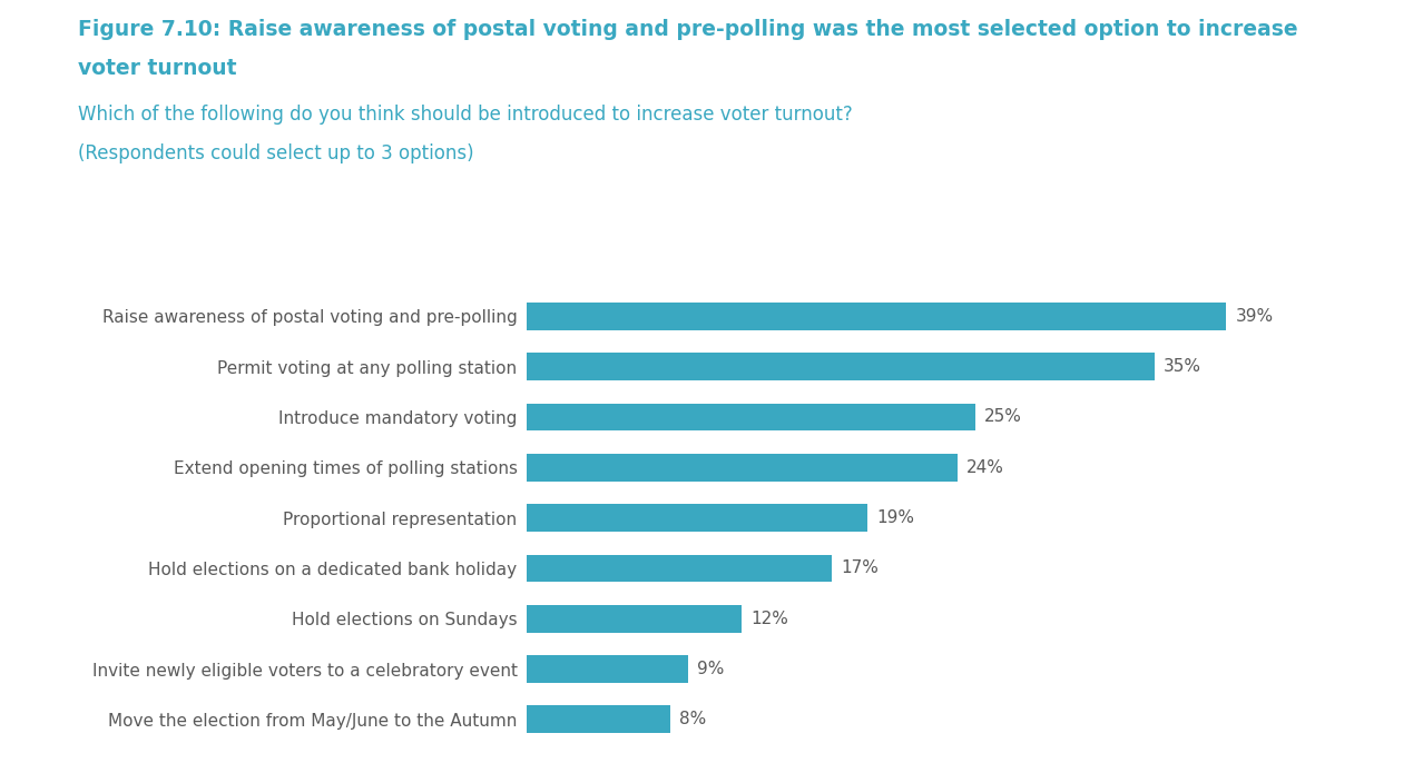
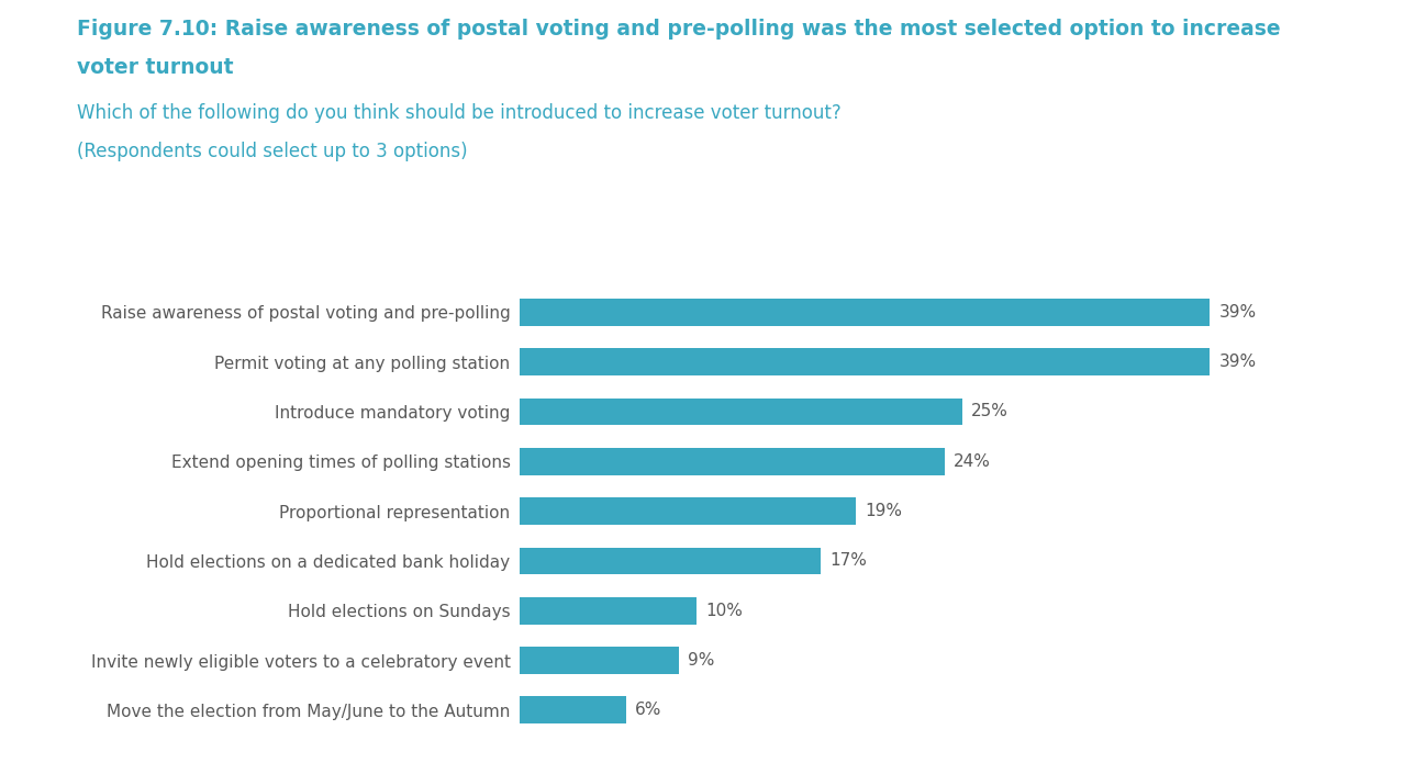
Permit voting at any polling station: 35% -> 39%
Hold elections on Sundays: 12% -> 10%
Move the election from May/June to the Autumn: 8% -> 6%
